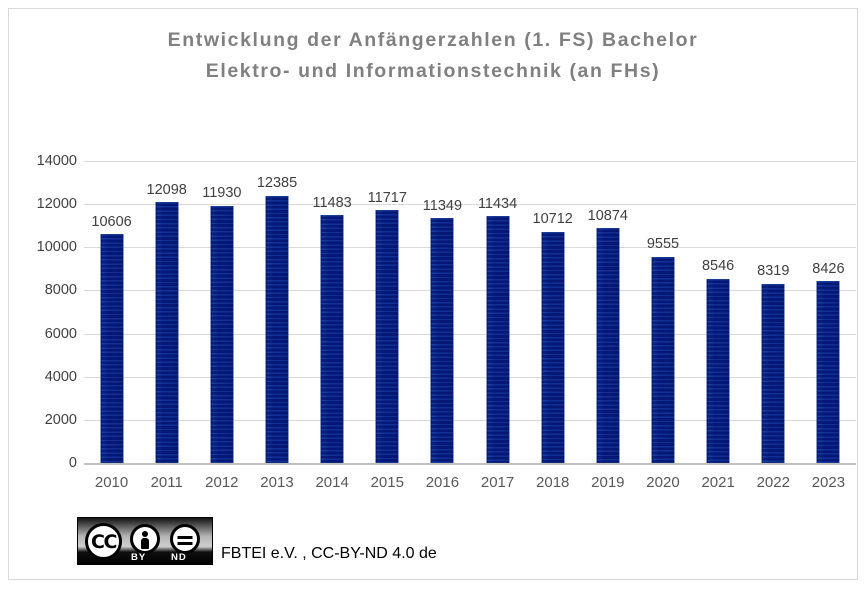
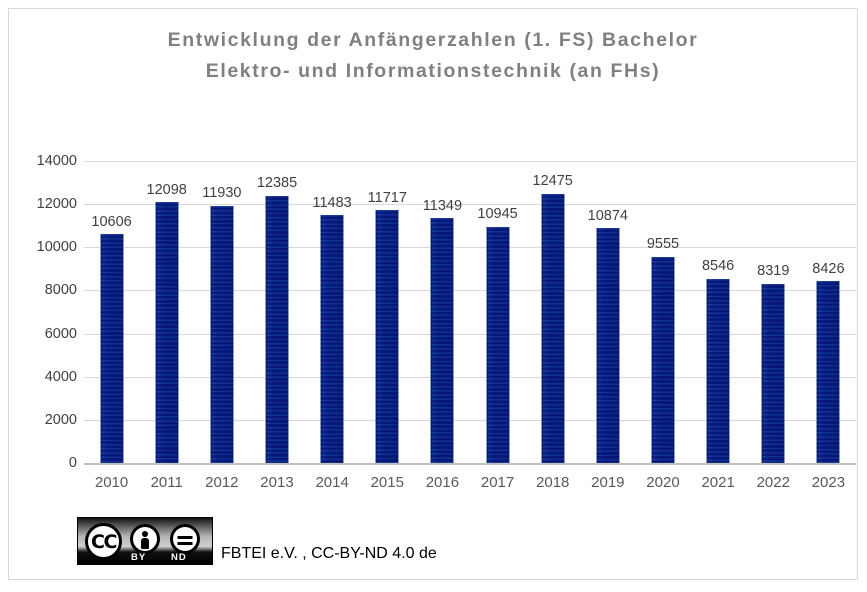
2017: 11434 -> 10945
2018: 10712 -> 12475
